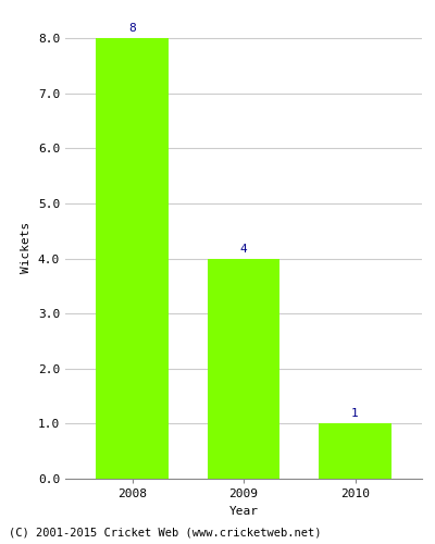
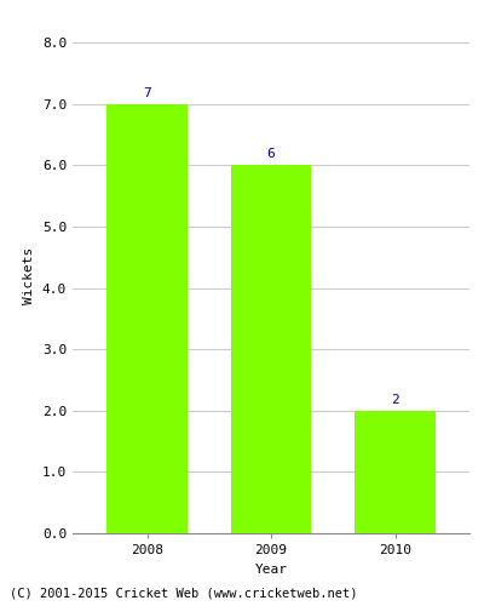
2008: 8 -> 7
2009: 4 -> 6
2010: 1 -> 2
